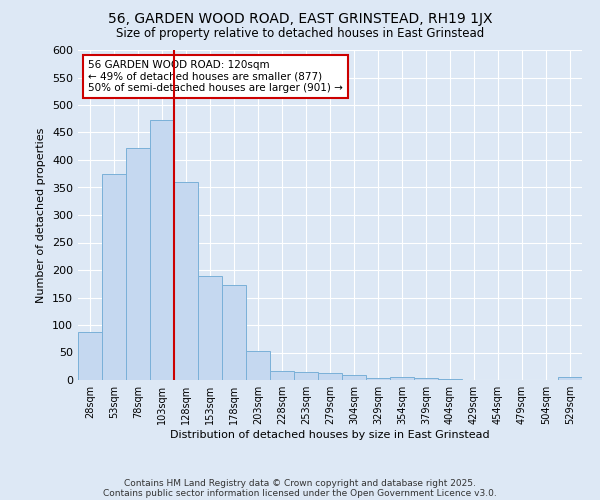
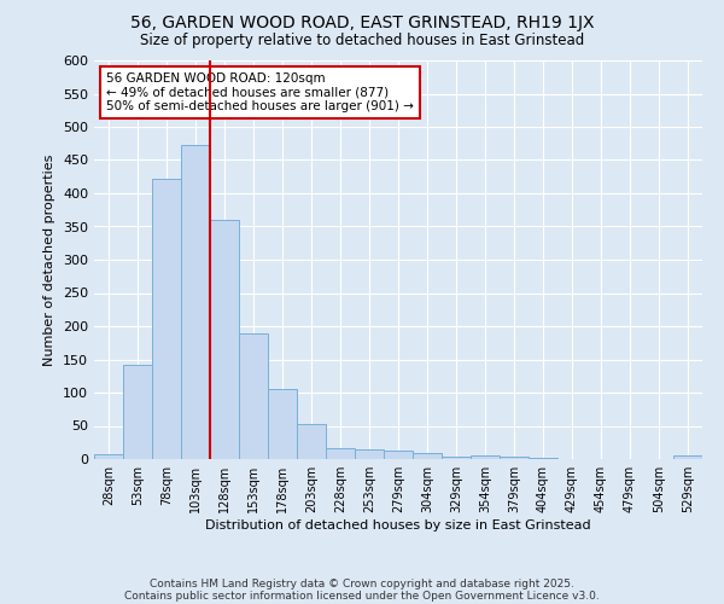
28sqm: 88 -> 8
53sqm: 374 -> 142
178sqm: 172 -> 105
